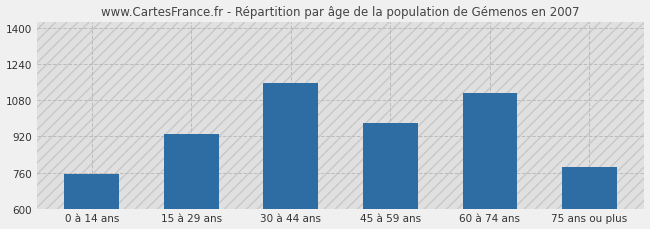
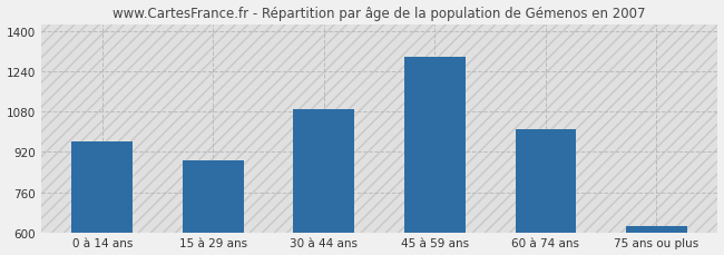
0 à 14 ans: 755 -> 960
15 à 29 ans: 930 -> 885
30 à 44 ans: 1155 -> 1090
45 à 59 ans: 980 -> 1300
60 à 74 ans: 1115 -> 1010
75 ans ou plus: 785 -> 625
